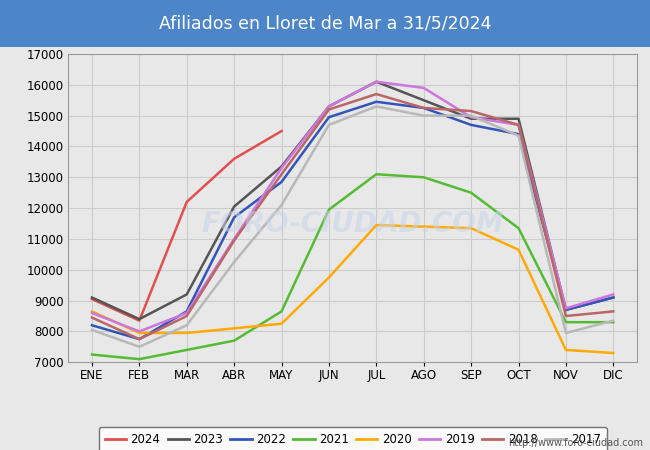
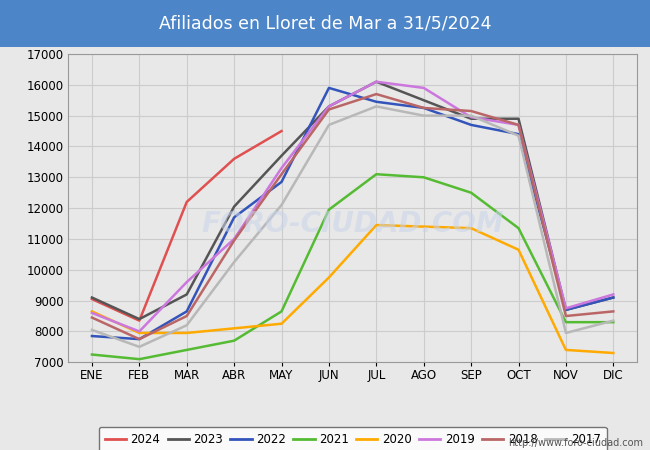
2022/ENE: 8200 -> 7850
2019/MAR: 8600 -> 9600
2023/MAY: 13350 -> 13700
2022/JUN: 14950 -> 15900
